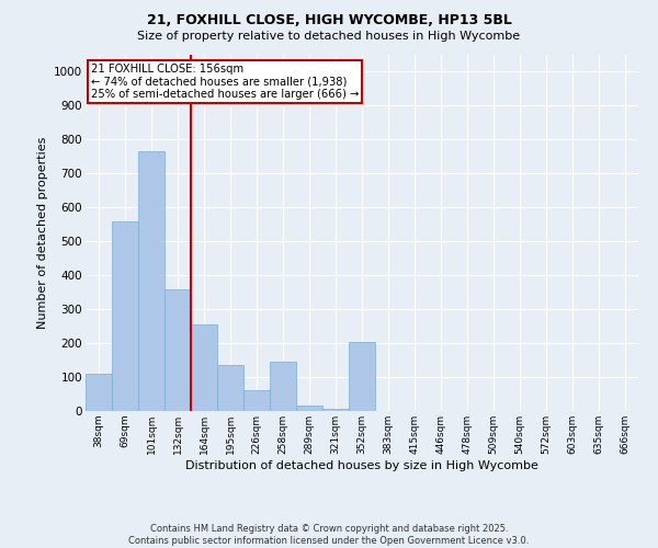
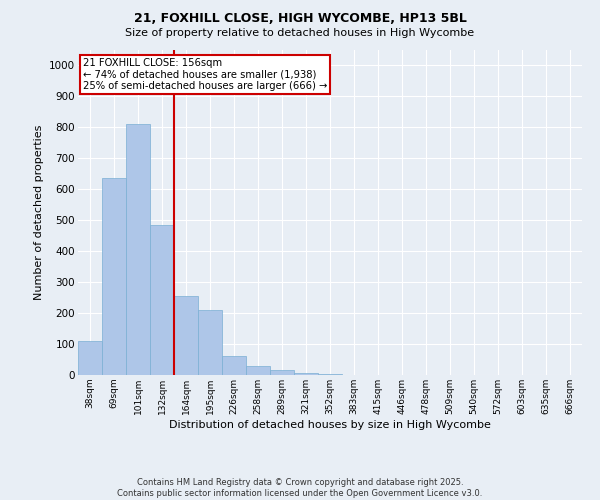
69sqm: 560 -> 635
101sqm: 765 -> 810
132sqm: 360 -> 485
195sqm: 135 -> 210
258sqm: 145 -> 30
352sqm: 205 -> 2
